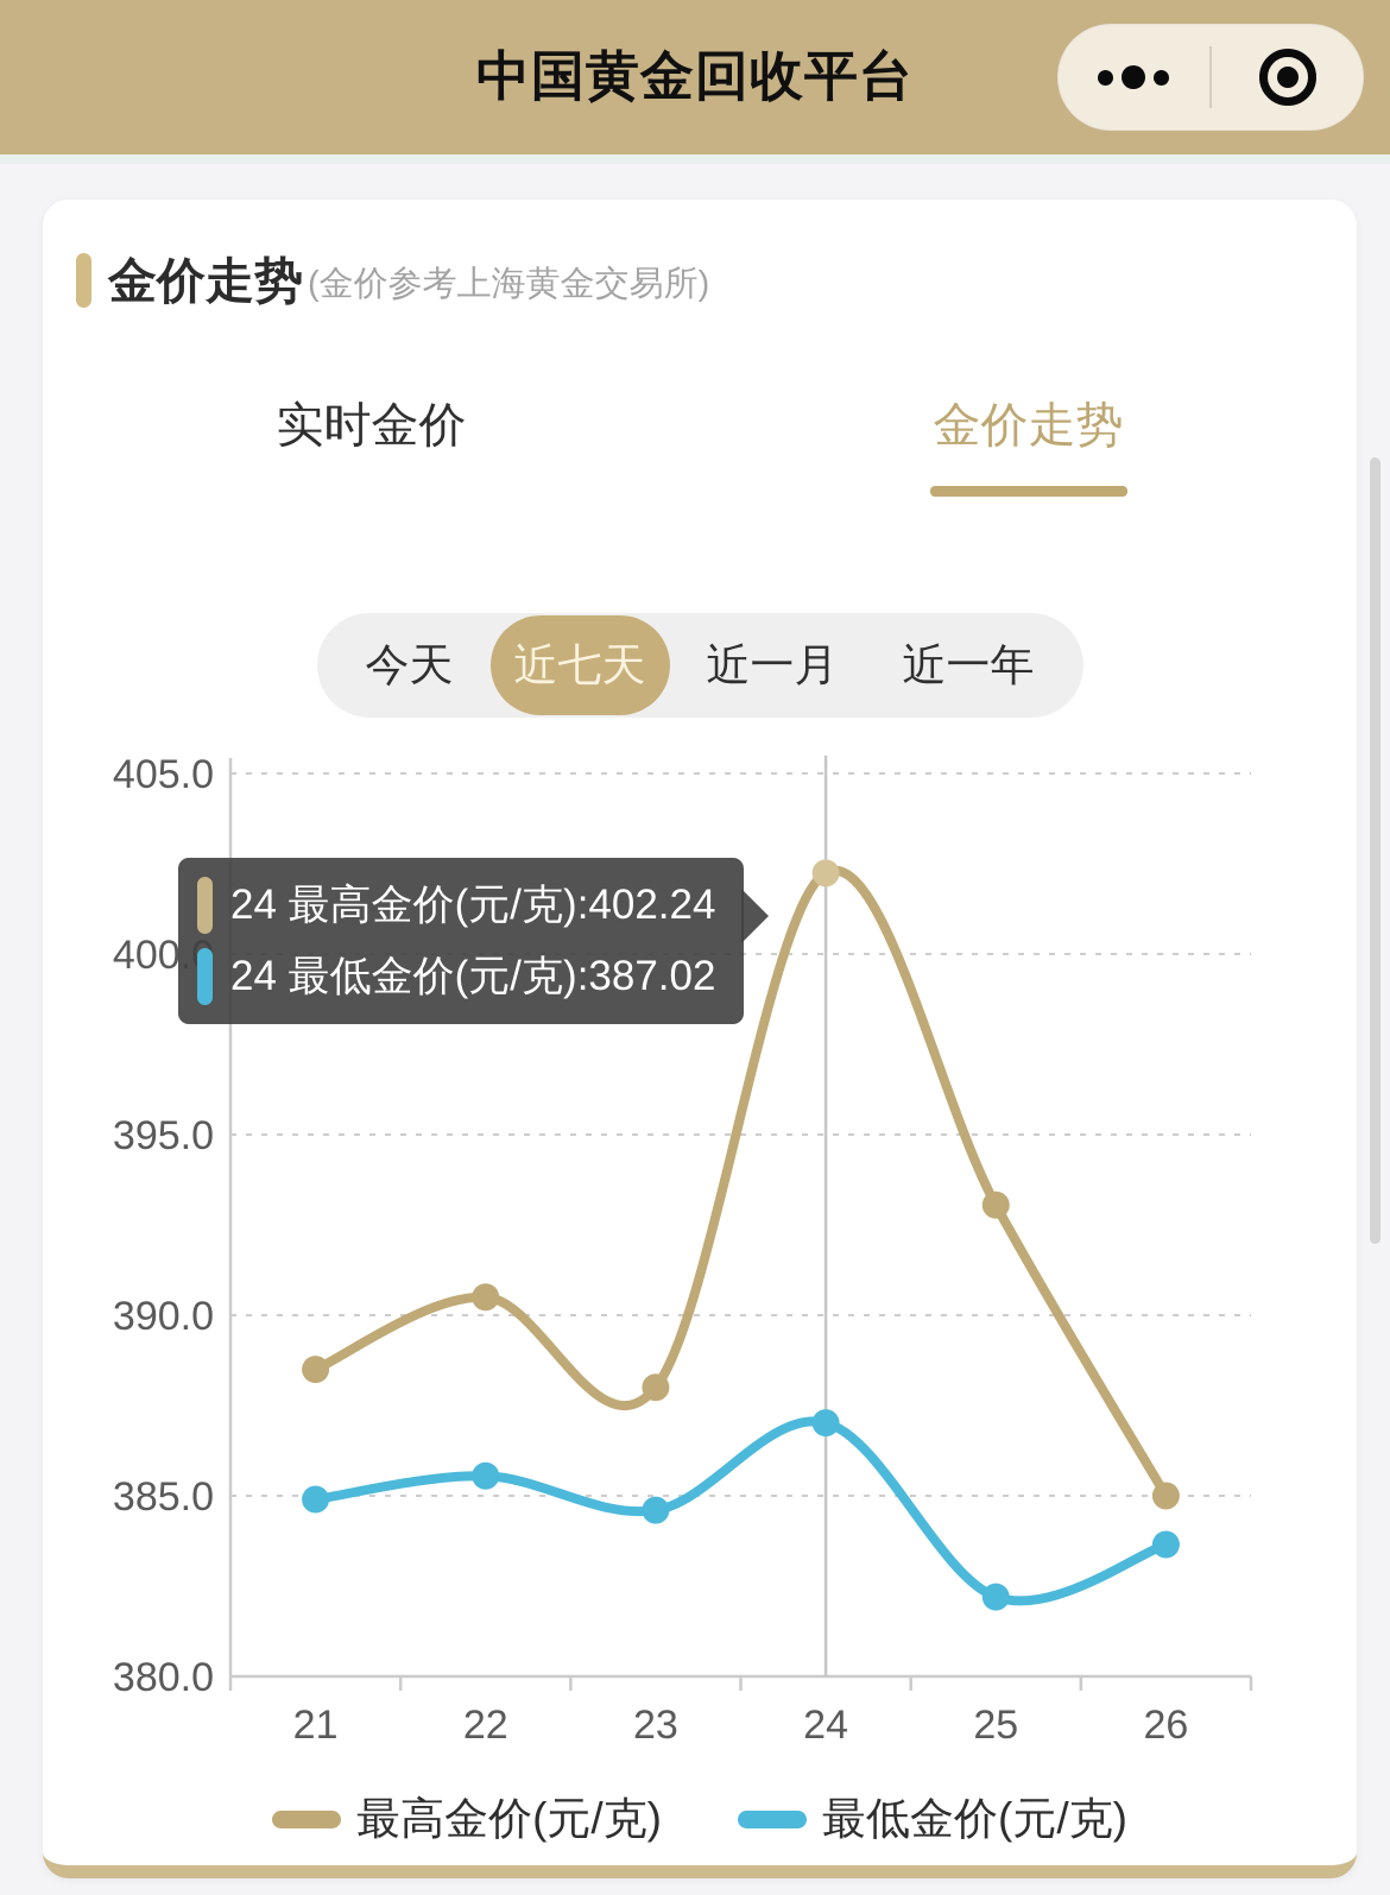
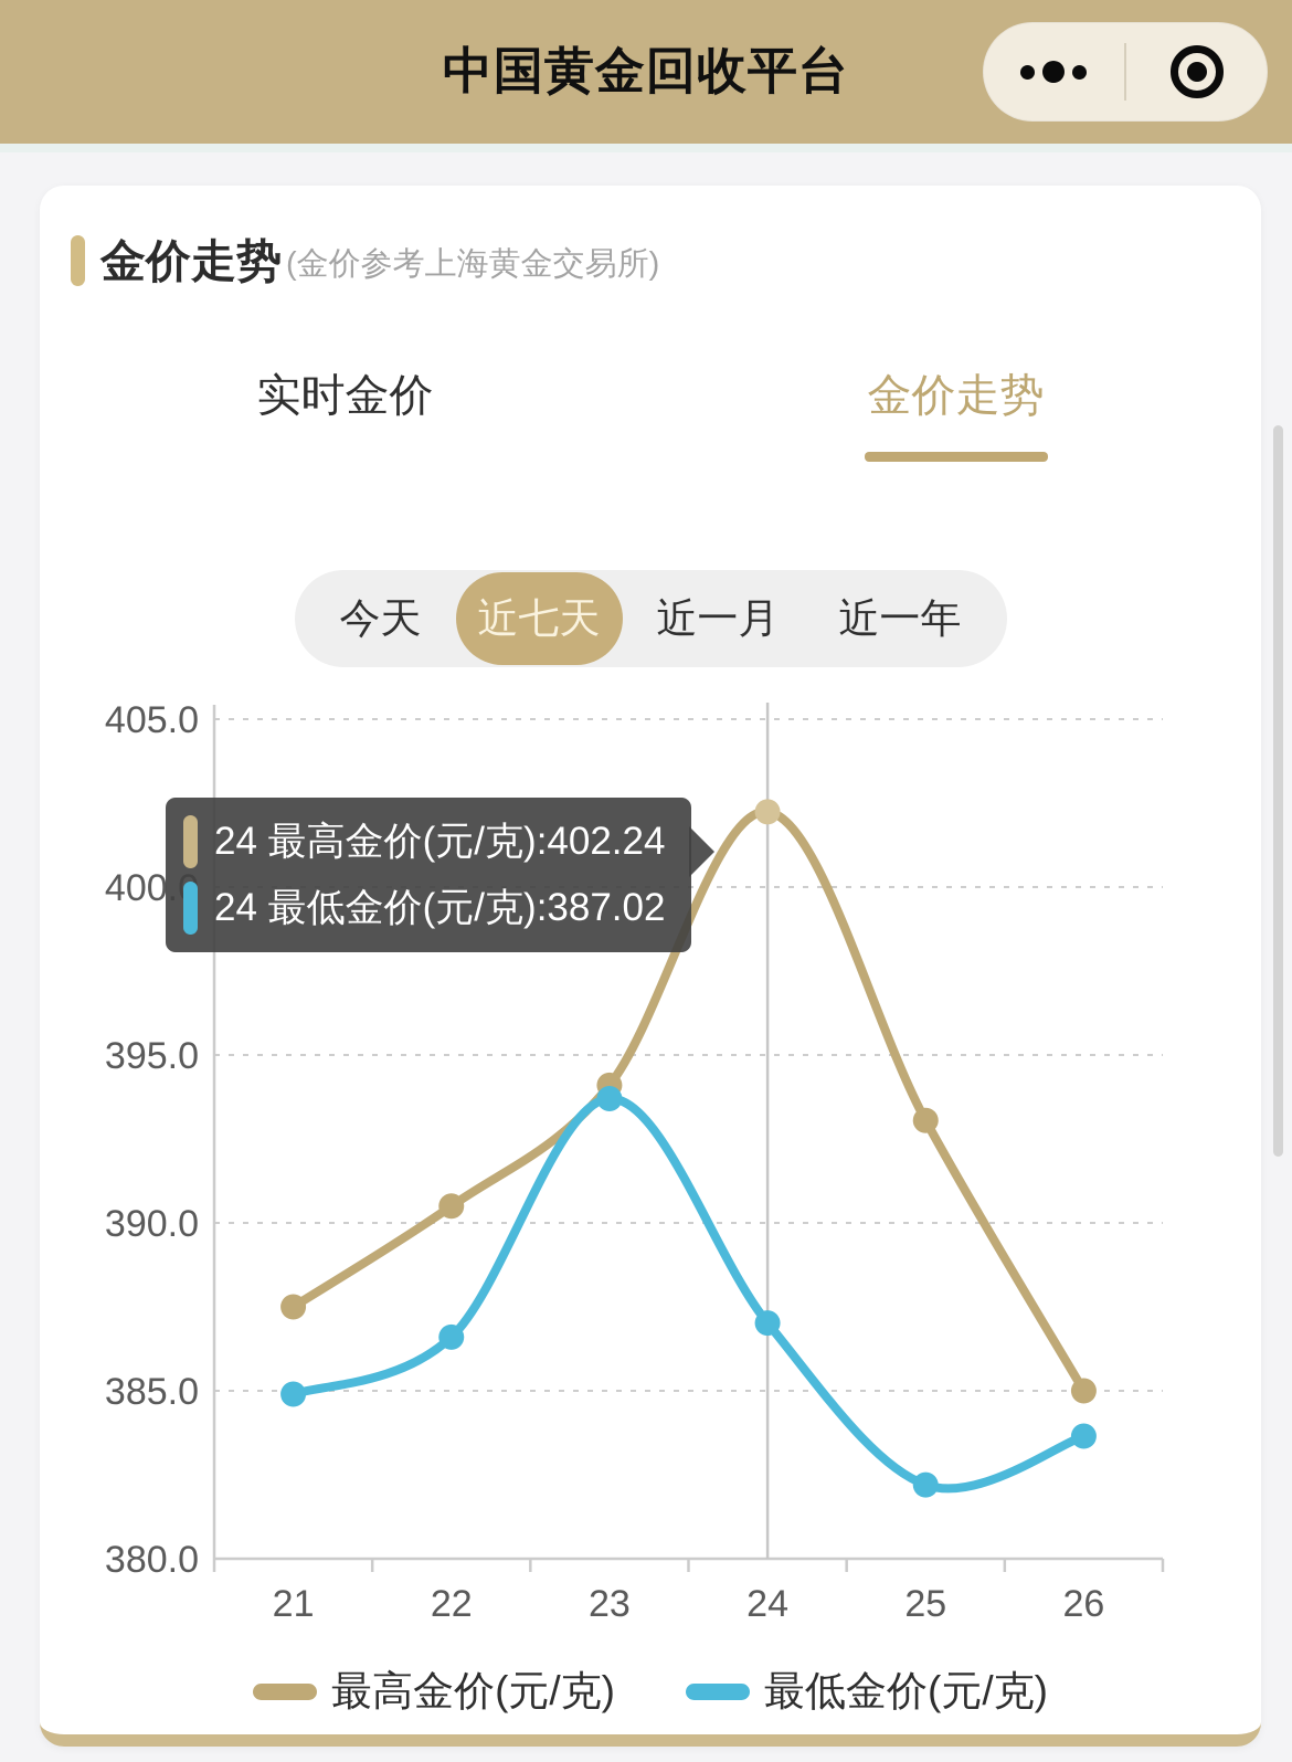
最高金价(元/克)/21: 388.5 -> 387.5
最低金价(元/克)/22: 385.6 -> 386.6
最高金价(元/克)/23: 388.0 -> 394.1
最低金价(元/克)/23: 384.6 -> 393.7
